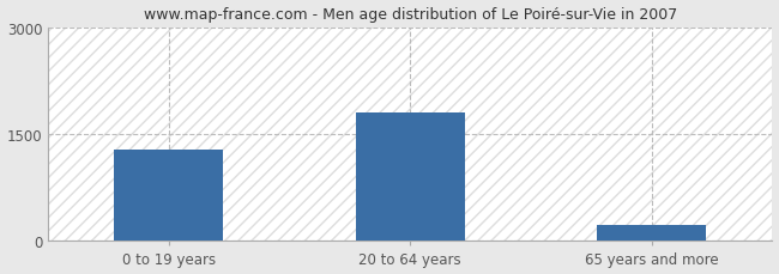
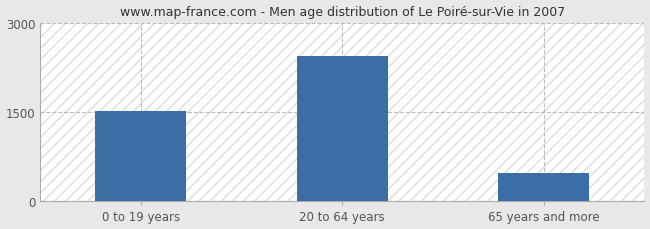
0 to 19 years: 1280 -> 1520
20 to 64 years: 1800 -> 2440
65 years and more: 230 -> 480
